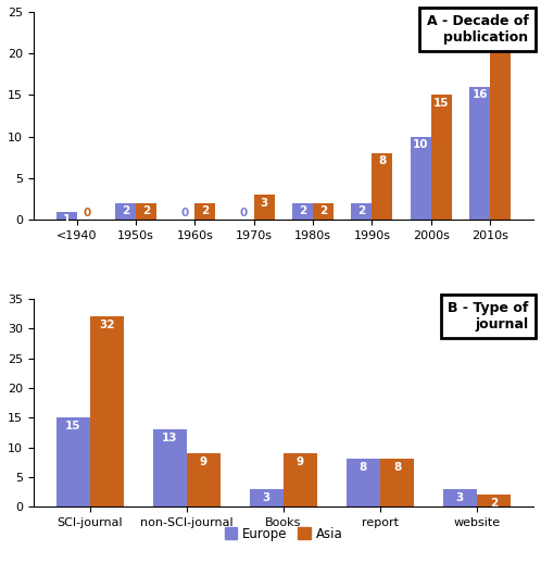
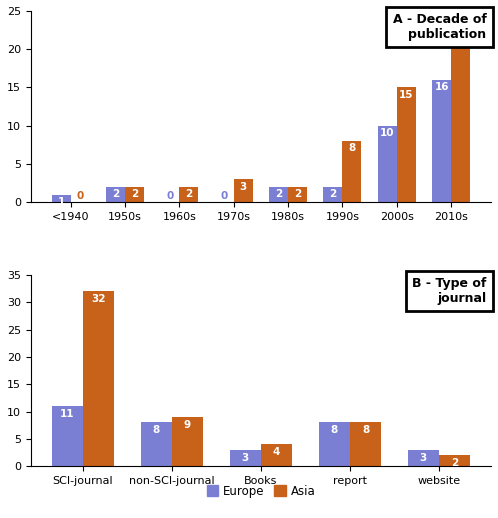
Europe/SCI-journal: 15 -> 11
Europe/non-SCI-journal: 13 -> 8
Asia/Books: 9 -> 4
